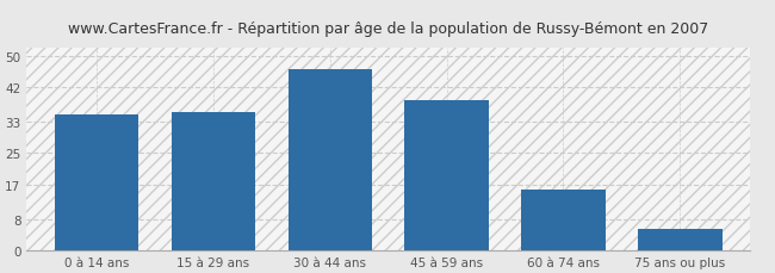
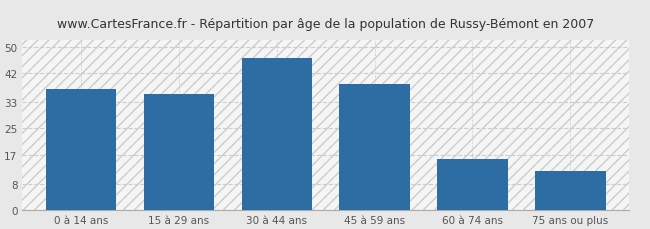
0 à 14 ans: 35.0 -> 37.0
75 ans ou plus: 5.5 -> 12.0
